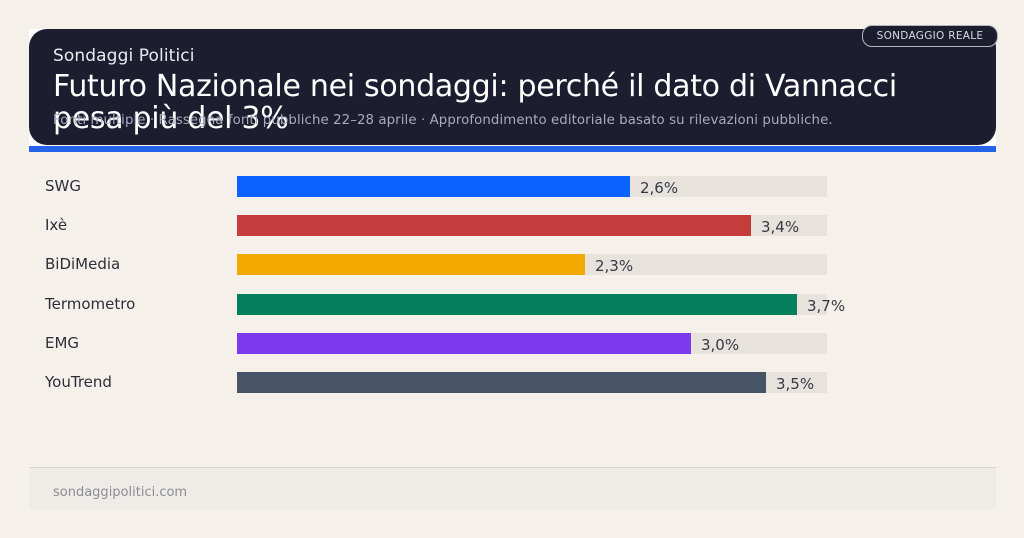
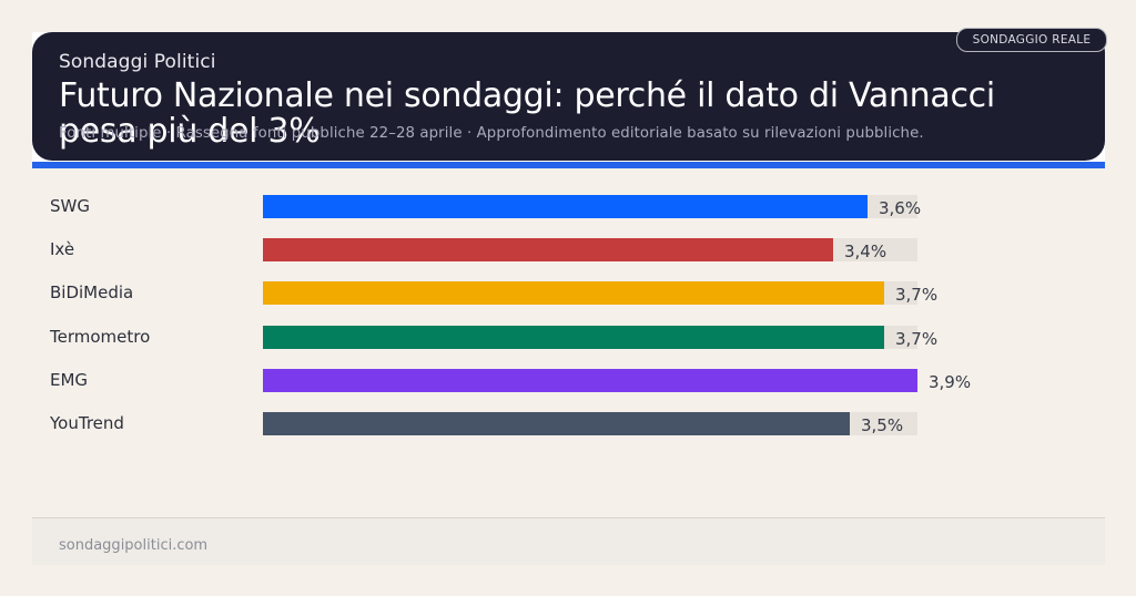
SWG: 2,6% -> 3,6%
BiDiMedia: 2,3% -> 3,7%
EMG: 3,0% -> 3,9%
